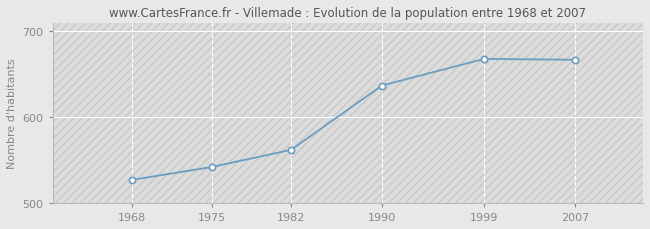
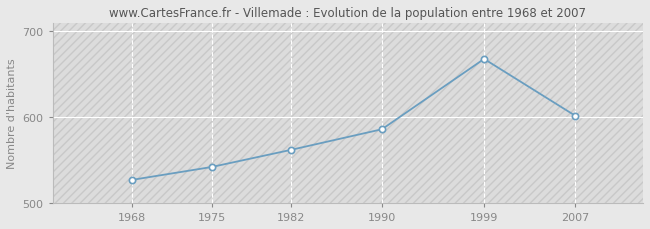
1990: 637 -> 586
2007: 667 -> 602
